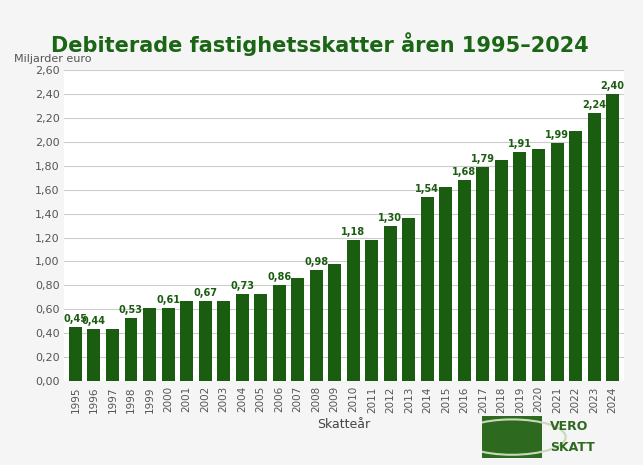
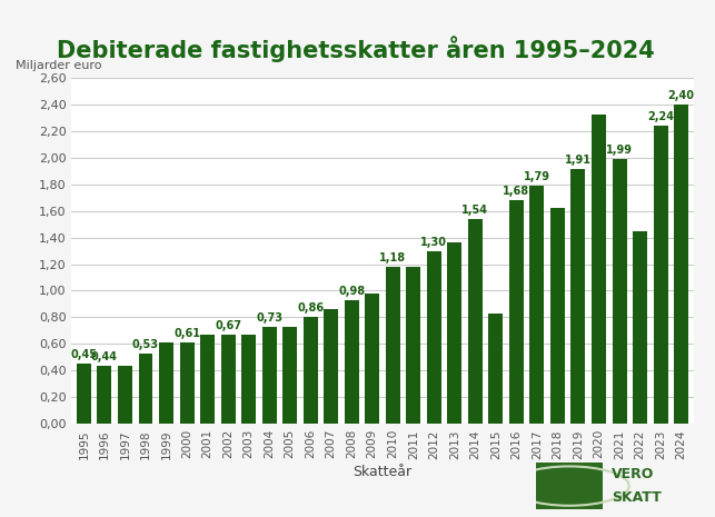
2015: 1,62 -> 0,83
2018: 1,85 -> 1,62
2020: 1,94 -> 2,32
2022: 2,09 -> 1,45
